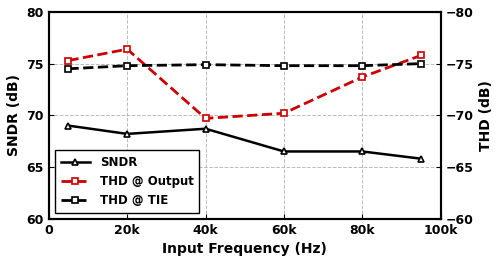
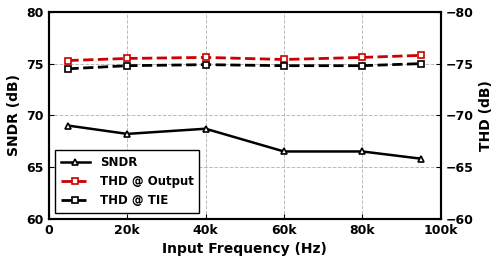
THD @ Output/20k: 76.4 -> 75.5
THD @ Output/40k: 69.7 -> 75.6
THD @ Output/60k: 70.2 -> 75.4
THD @ Output/80k: 73.7 -> 75.6
